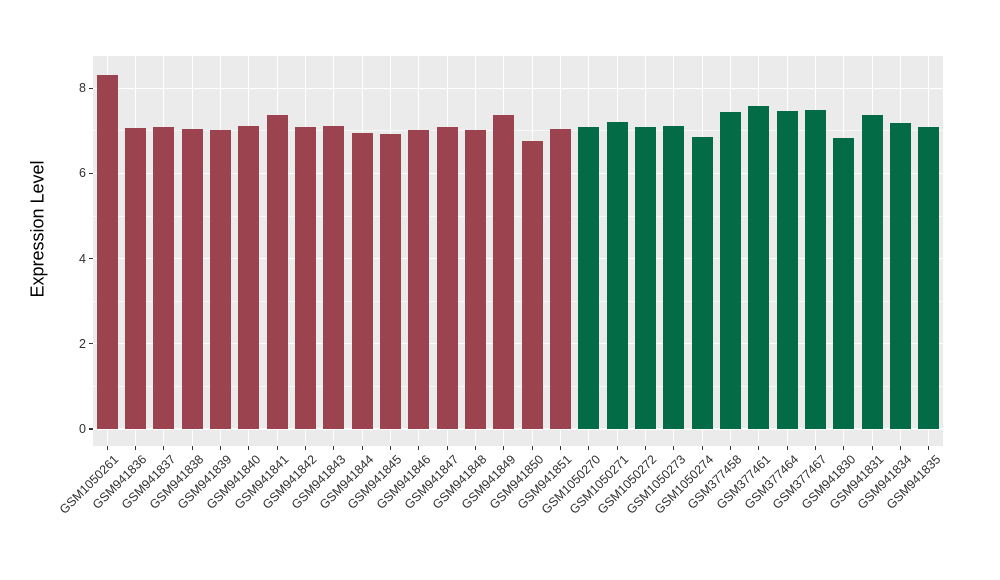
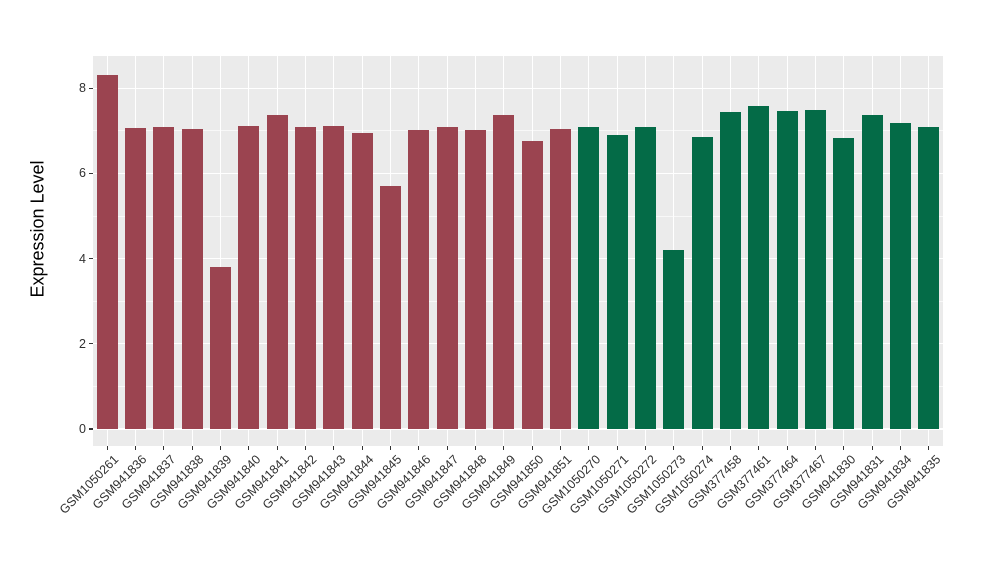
GSM941839: 7.0 -> 3.8
GSM941845: 6.9 -> 5.7
GSM1050271: 7.2 -> 6.9
GSM1050273: 7.1 -> 4.2
